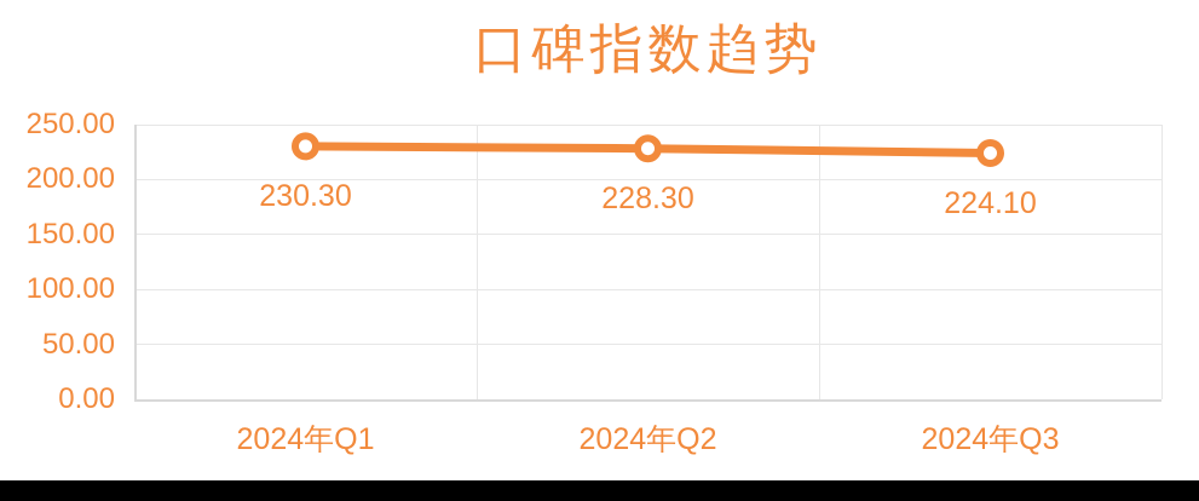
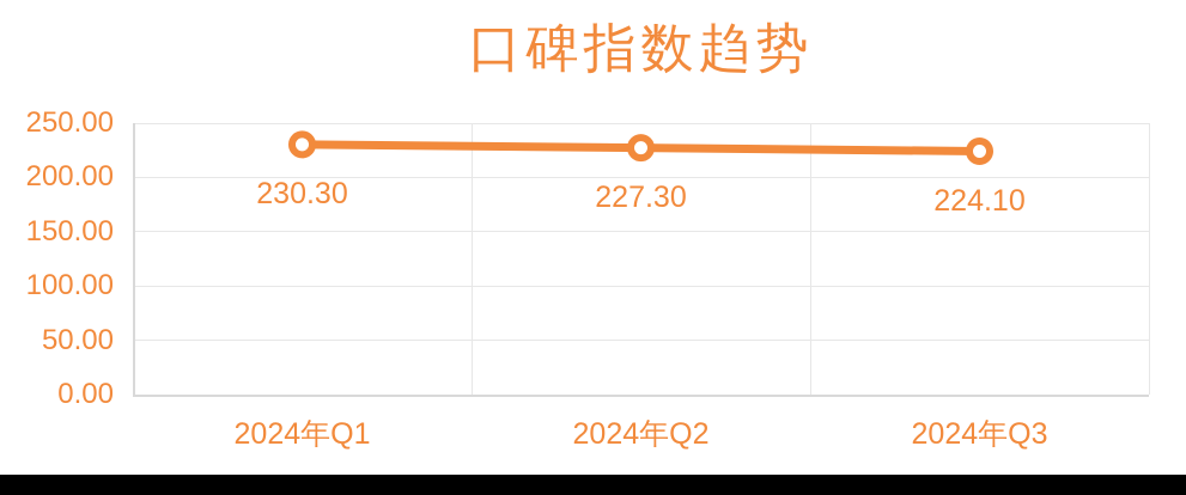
2024年Q2: 228.30 -> 227.30
